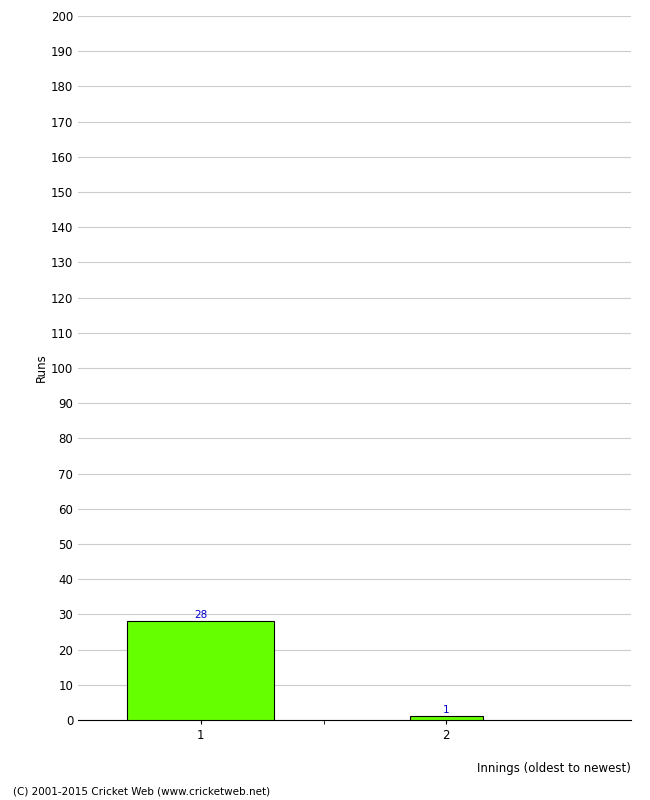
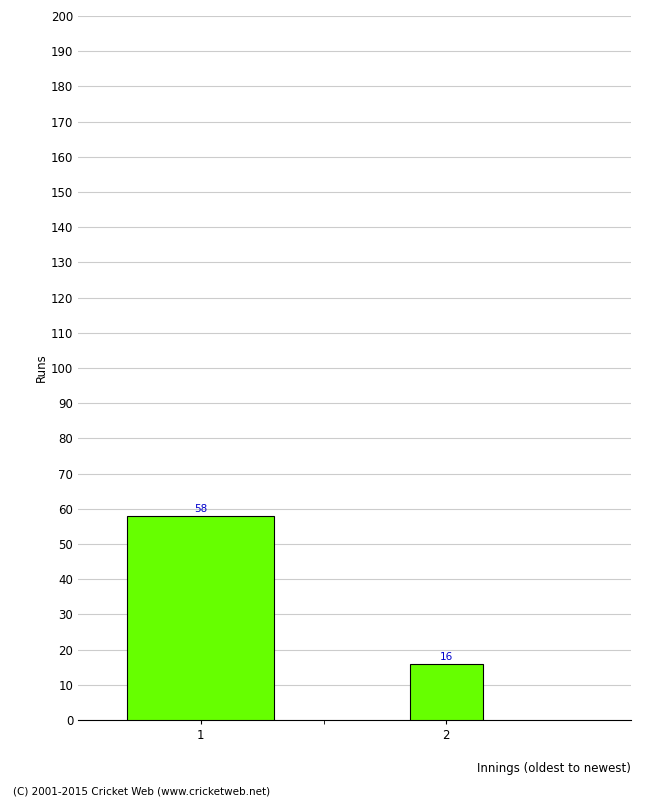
1: 28 -> 58
2: 1 -> 16
